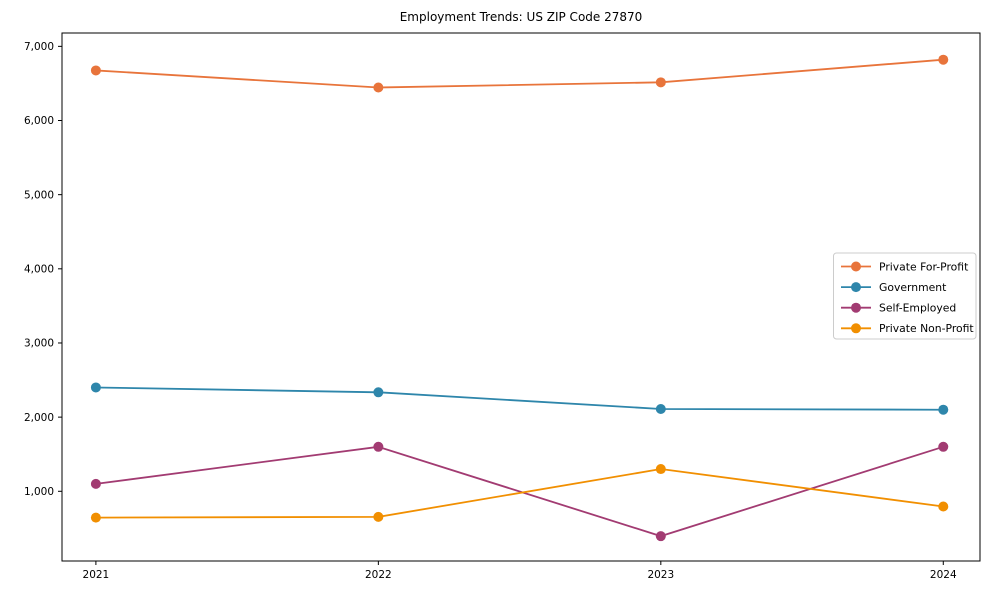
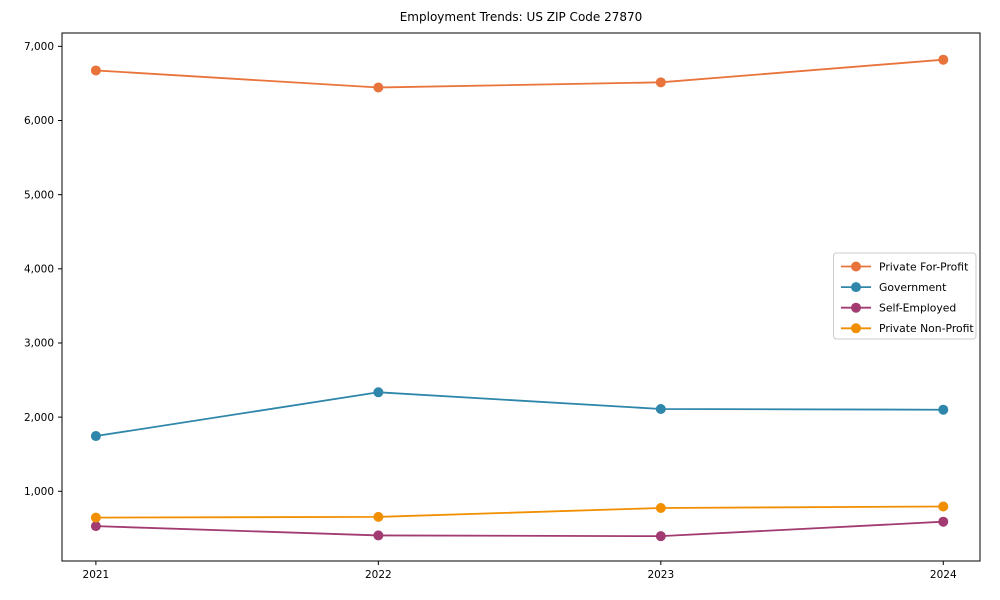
Government/2021: 2400 -> 1700
Self-Employed/2021: 1100 -> 500
Self-Employed/2022: 1600 -> 400
Private Non-Profit/2023: 1300 -> 800
Self-Employed/2024: 1600 -> 600
